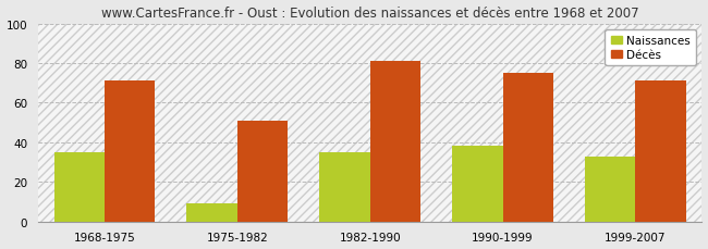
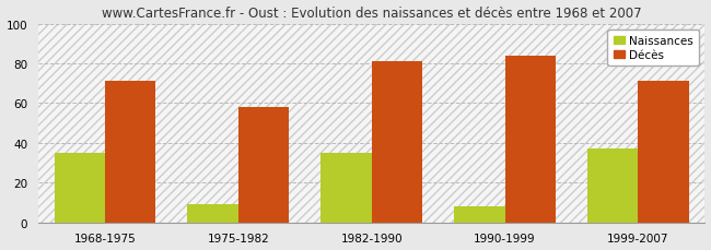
Décès/1975-1982: 51 -> 58
Naissances/1990-1999: 38 -> 8
Décès/1990-1999: 75 -> 84
Naissances/1999-2007: 33 -> 37
